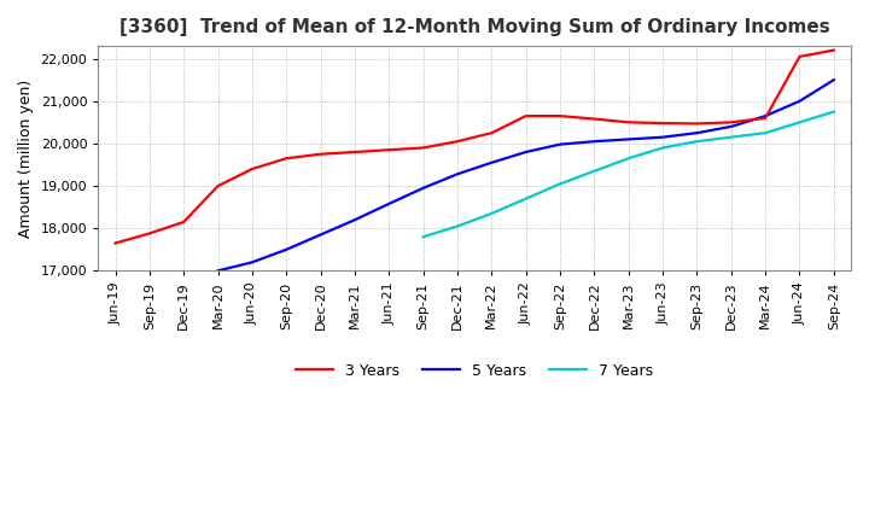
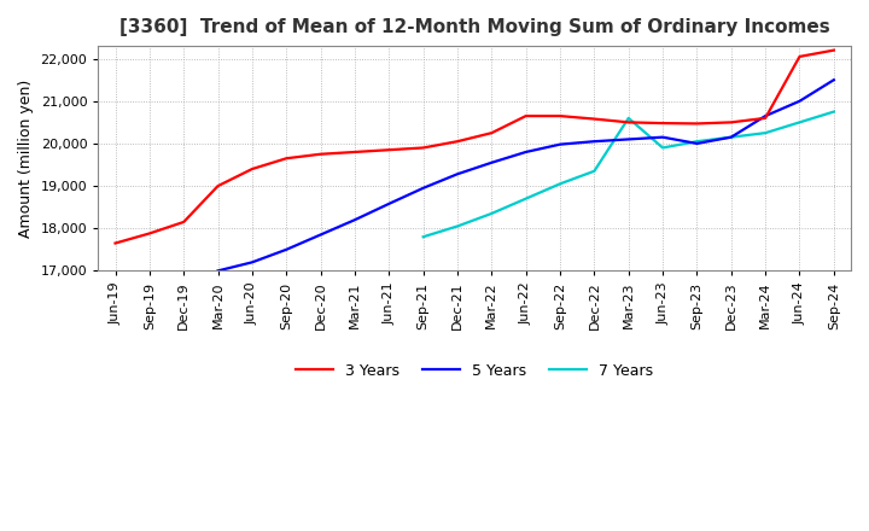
7 Years/Mar-23: 19,650 -> 20,600
5 Years/Sep-23: 20,250 -> 20,000
5 Years/Dec-23: 20,400 -> 20,150
